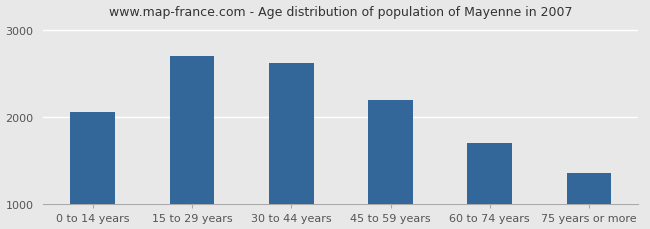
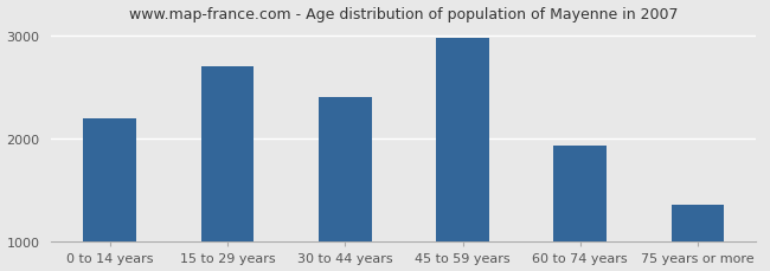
0 to 14 years: 2060 -> 2200
30 to 44 years: 2620 -> 2400
45 to 59 years: 2200 -> 2980
60 to 74 years: 1700 -> 1930
